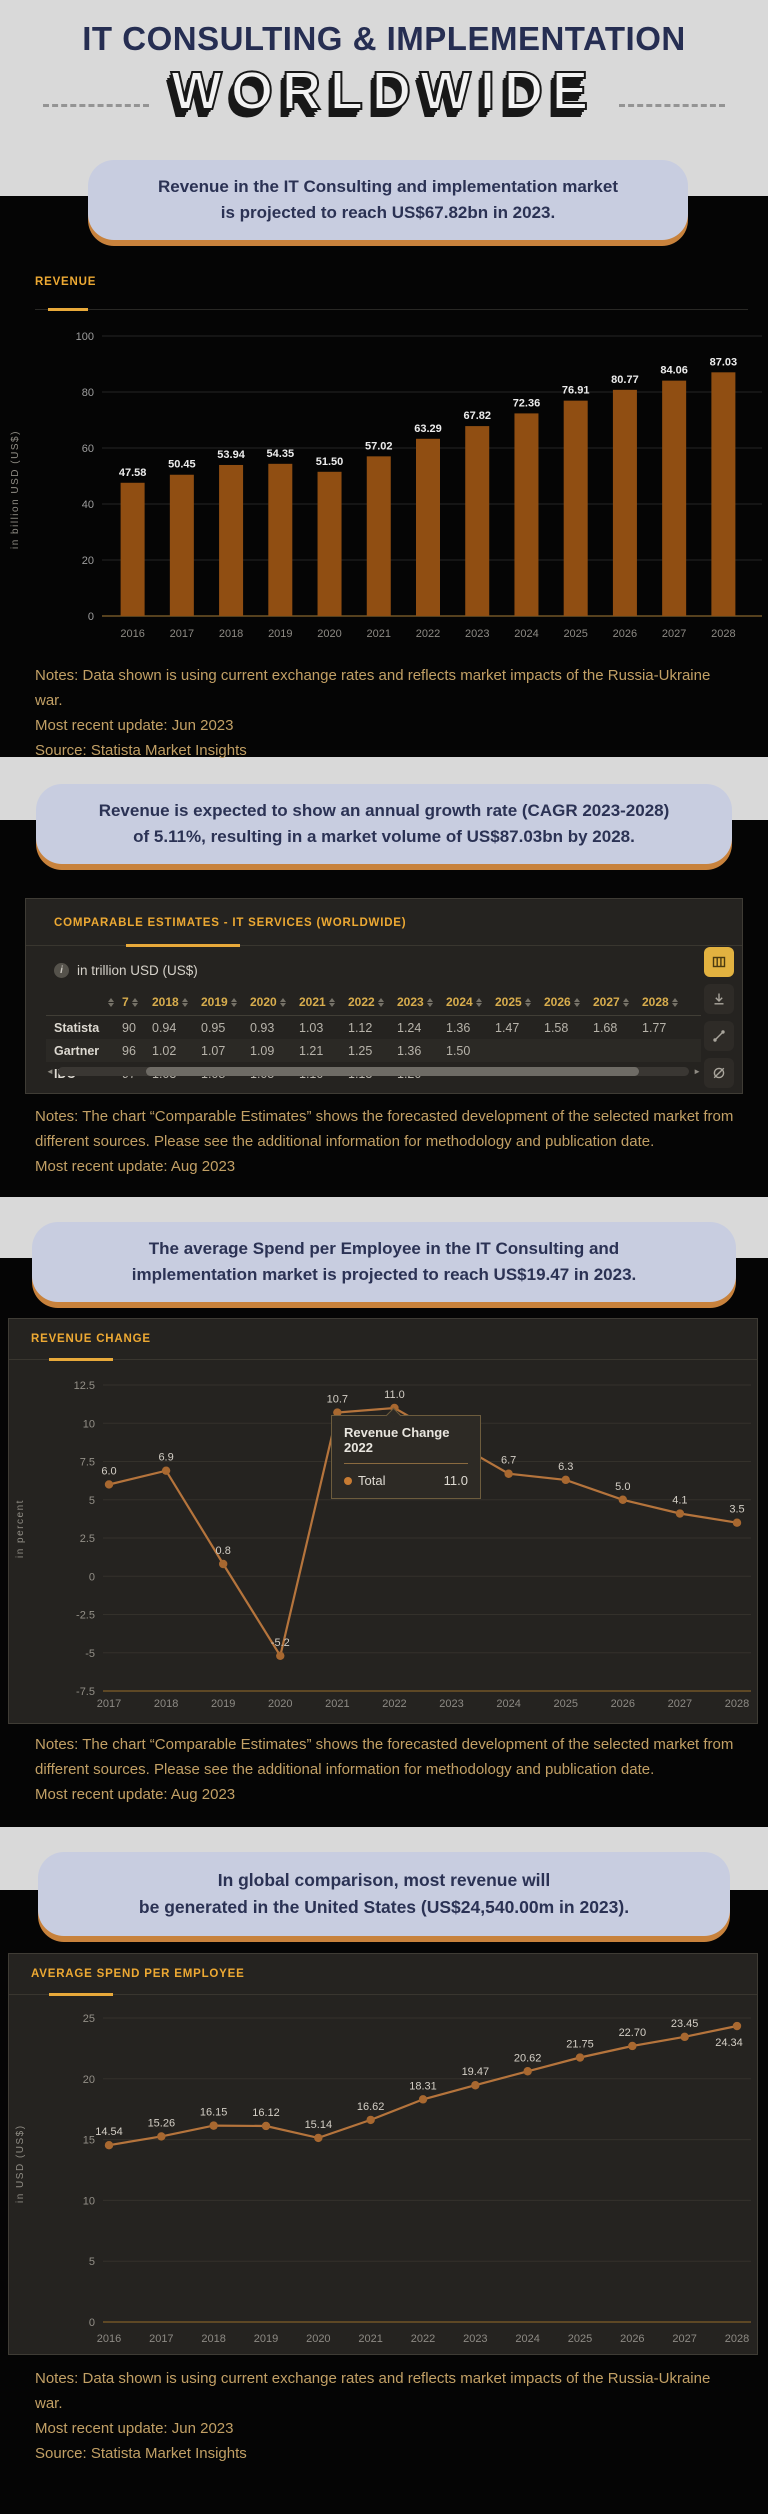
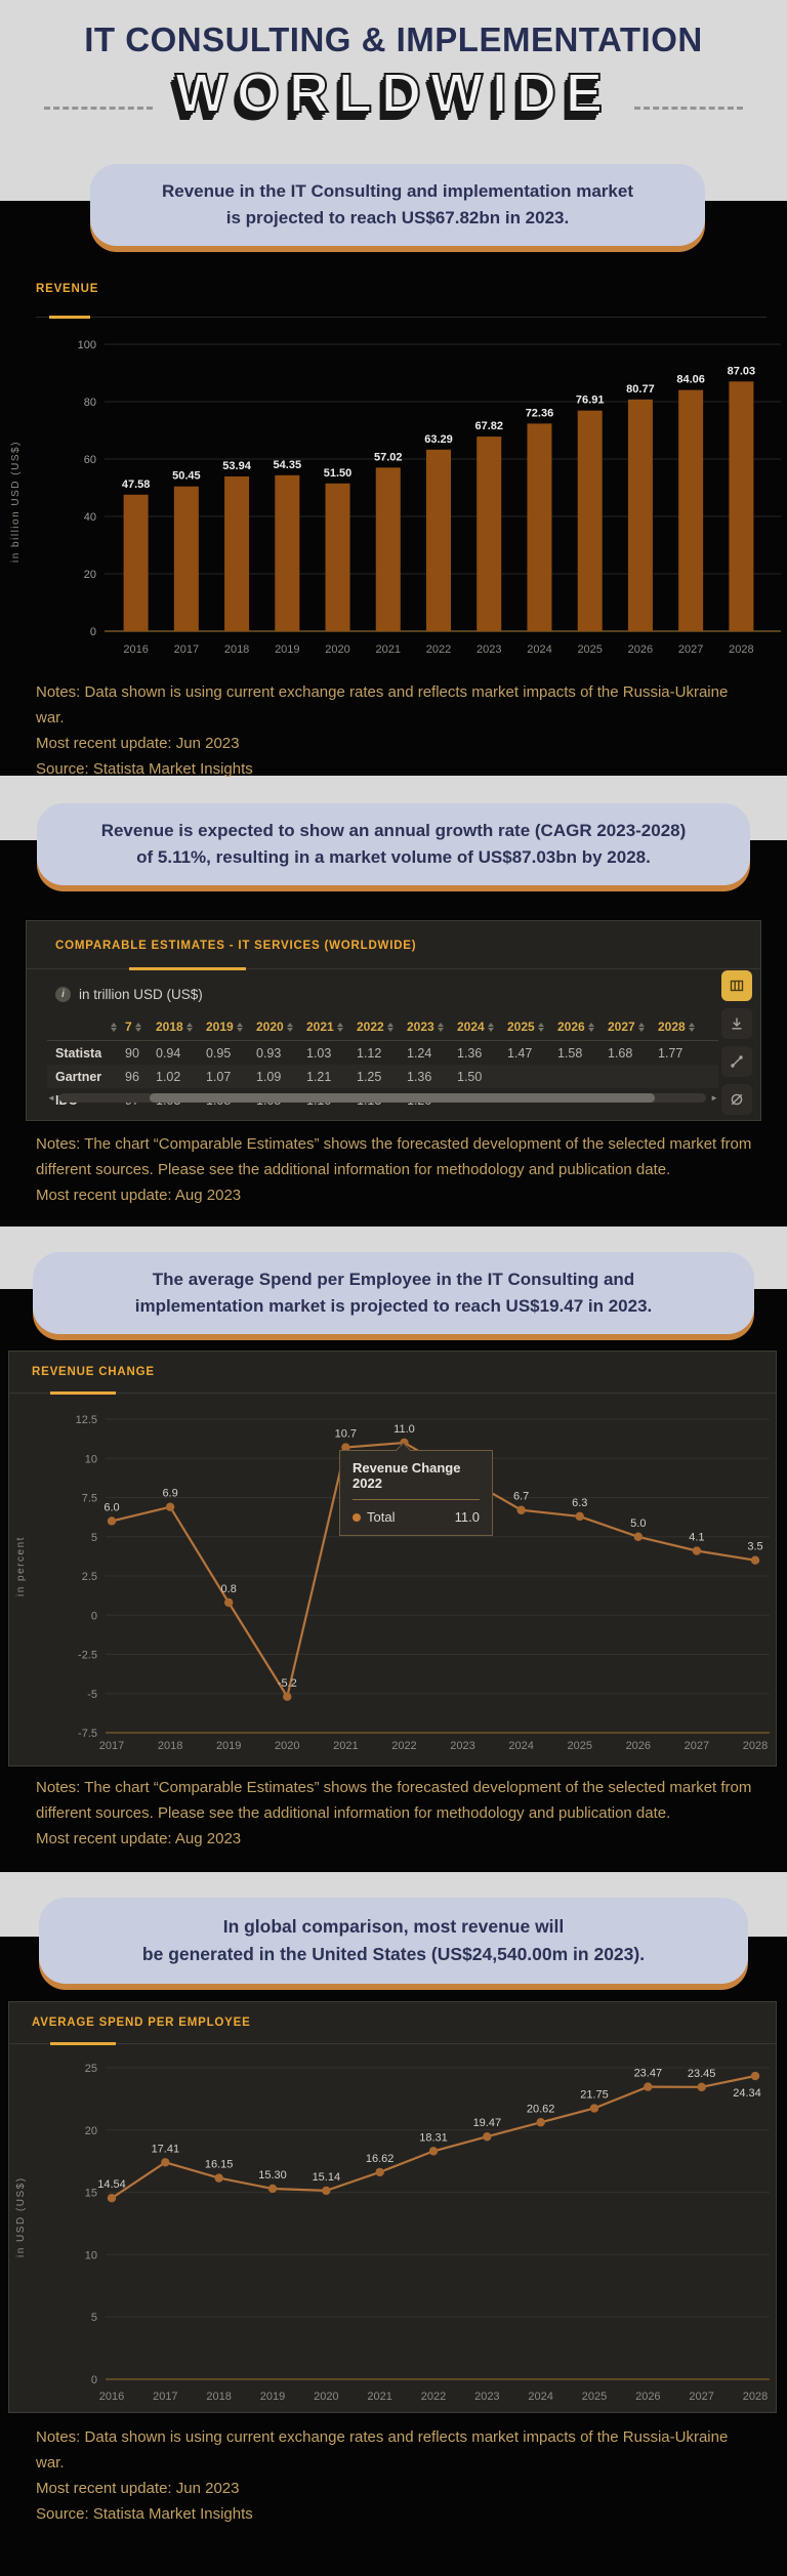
AVERAGE SPEND PER EMPLOYEE/2017: 15.26 -> 17.41
AVERAGE SPEND PER EMPLOYEE/2019: 16.12 -> 15.30
AVERAGE SPEND PER EMPLOYEE/2026: 22.70 -> 23.47
